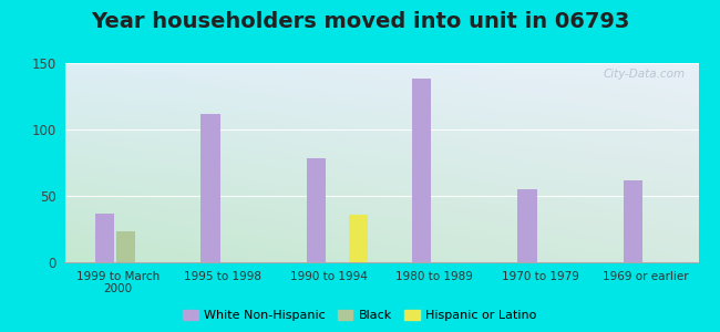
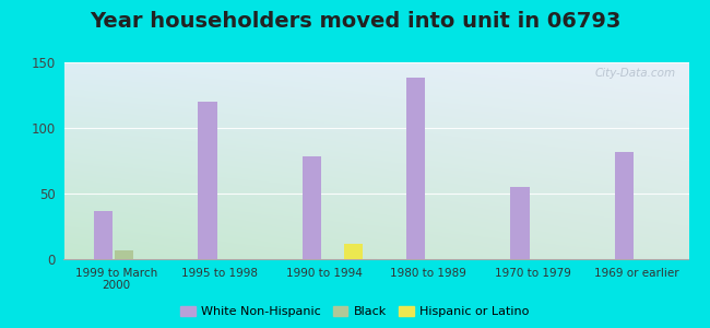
Black/1999 to March 2000: 23 -> 7
White Non-Hispanic/1995 to 1998: 112 -> 120
Hispanic or Latino/1990 to 1994: 36 -> 12
White Non-Hispanic/1969 or earlier: 62 -> 82
